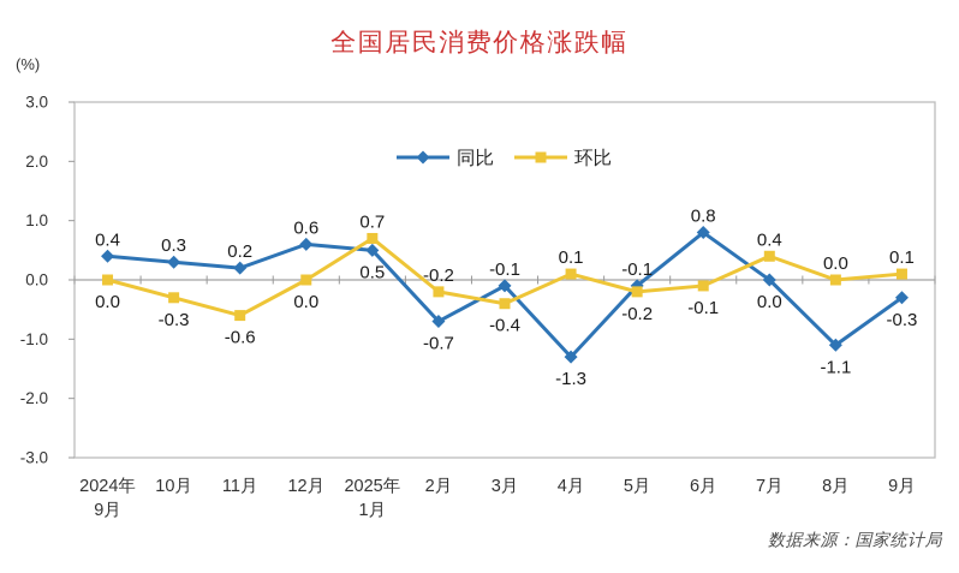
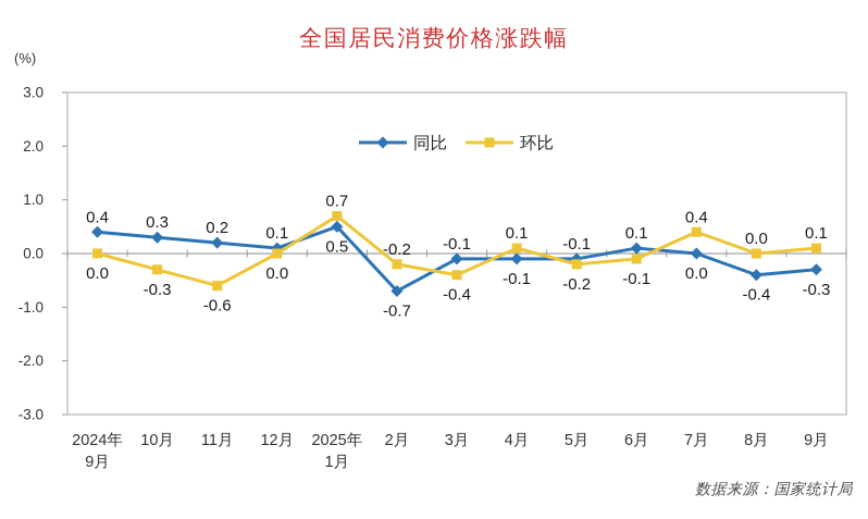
同比/12月: 0.6 -> 0.1
同比/4月: -1.3 -> -0.1
同比/6月: 0.8 -> 0.1
同比/8月: -1.1 -> -0.4
